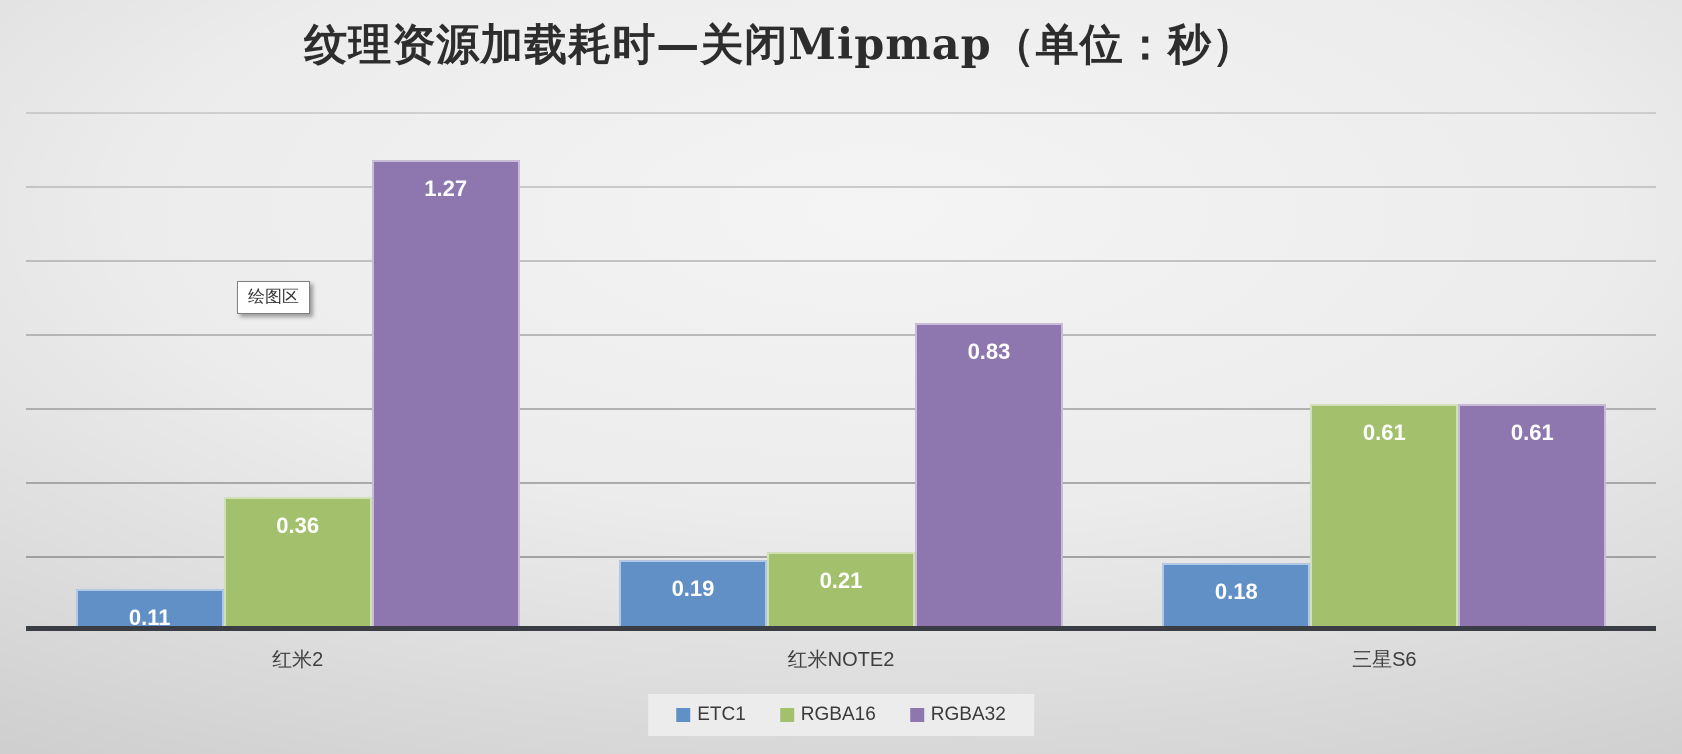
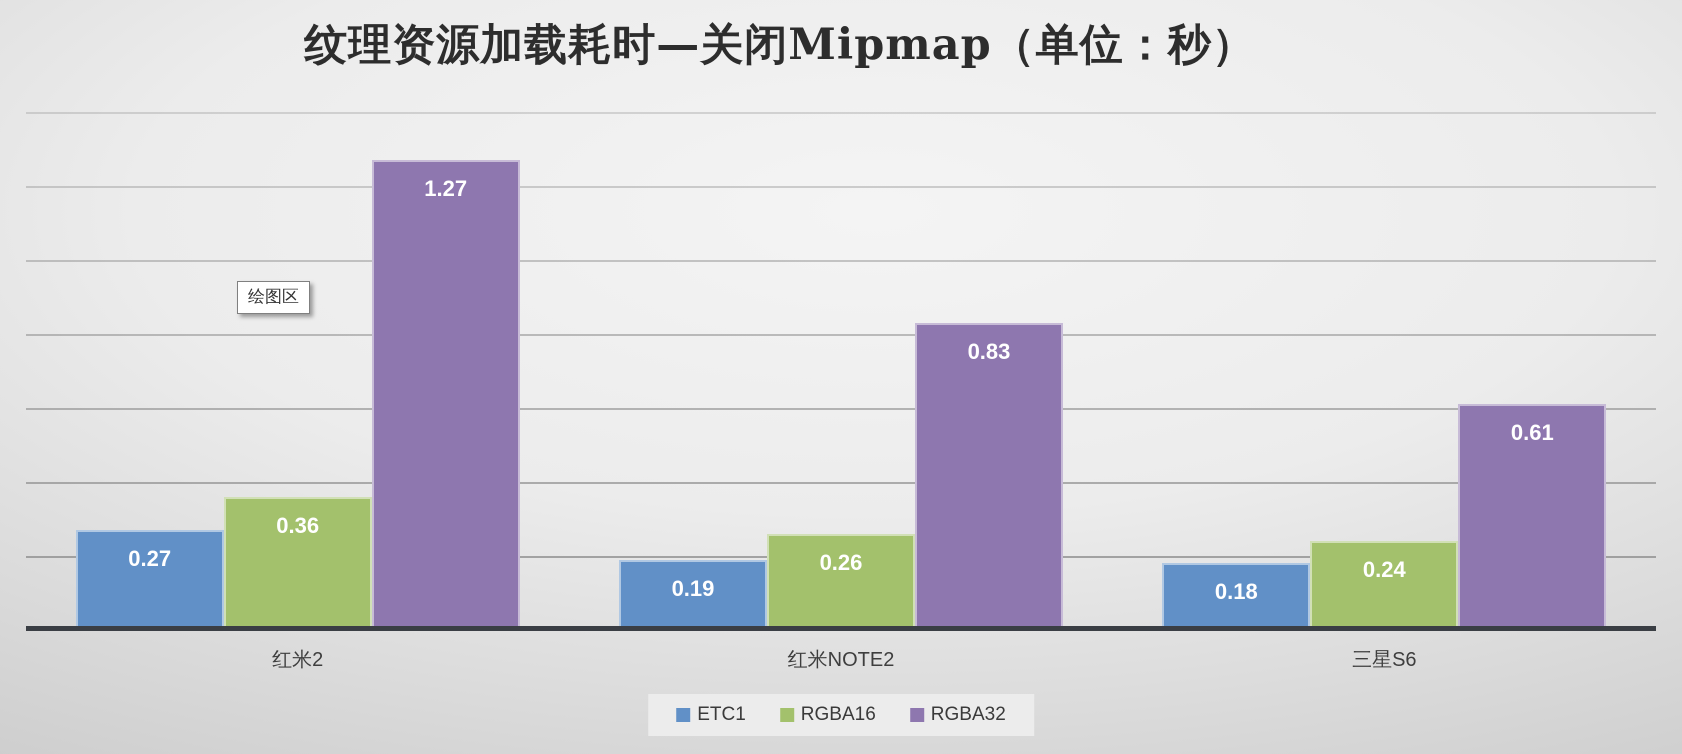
ETC1/红米2: 0.11 -> 0.27
RGBA16/红米NOTE2: 0.21 -> 0.26
RGBA16/三星S6: 0.61 -> 0.24
